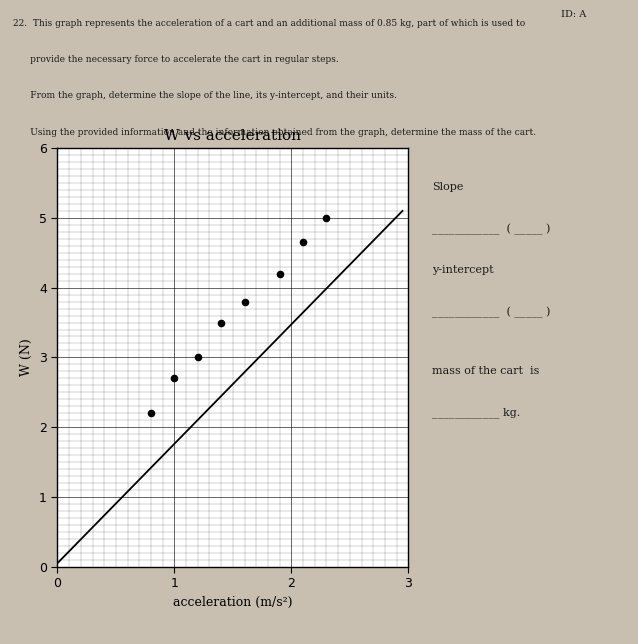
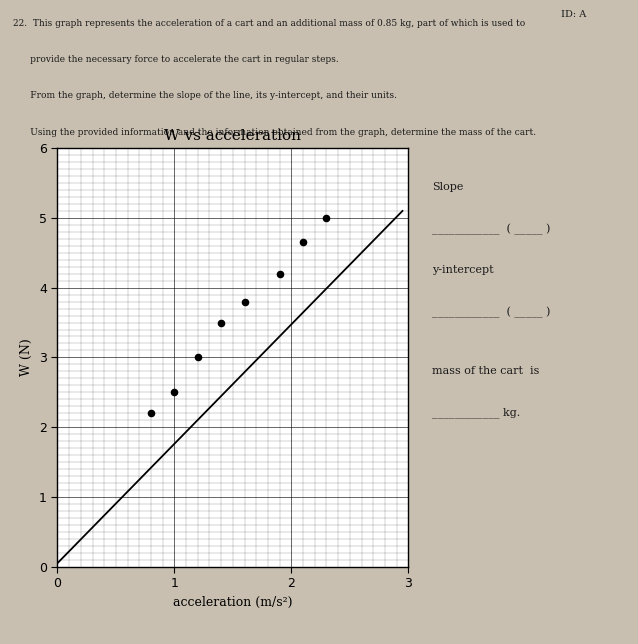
1: 2.70 -> 2.50
